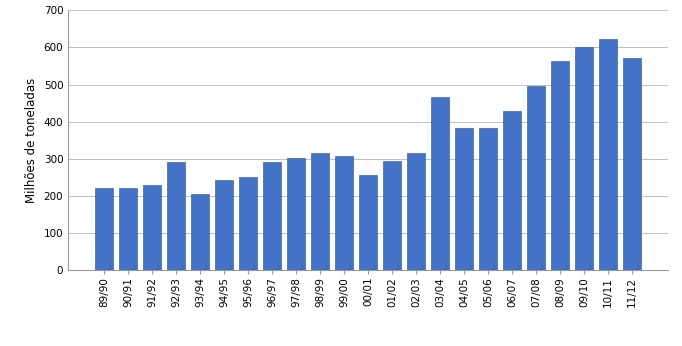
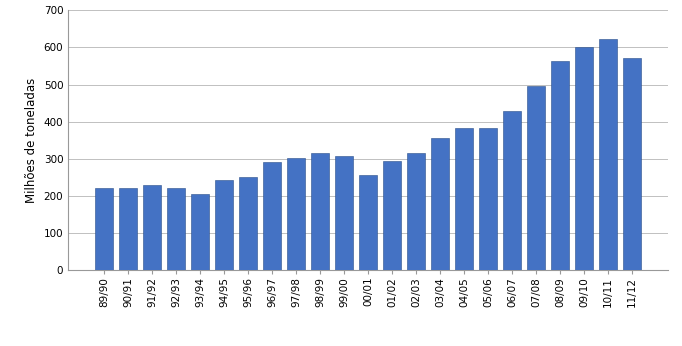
92/93: 290 -> 222
03/04: 465 -> 357
